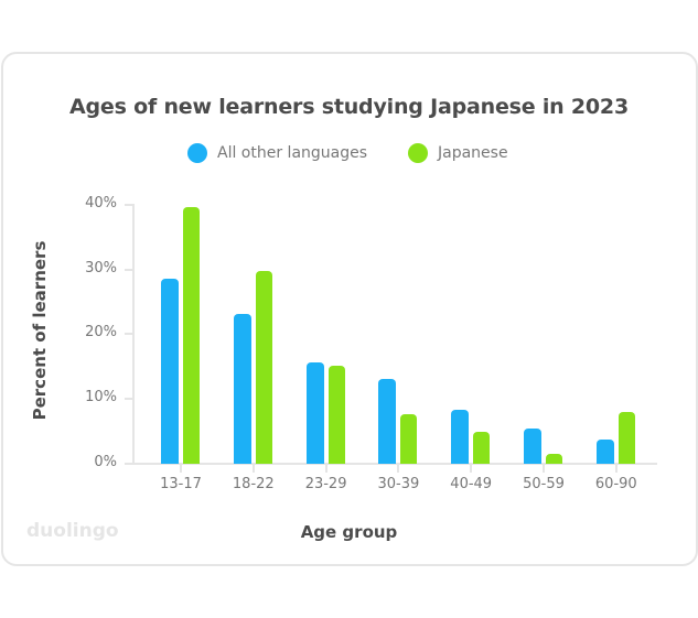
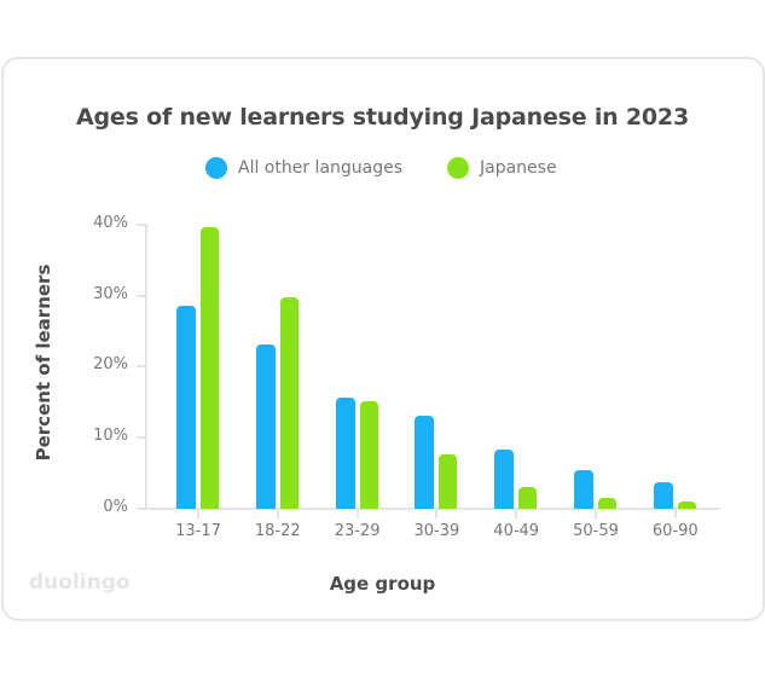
Japanese/40-49: 5% -> 3%
Japanese/60-90: 8% -> 1%
